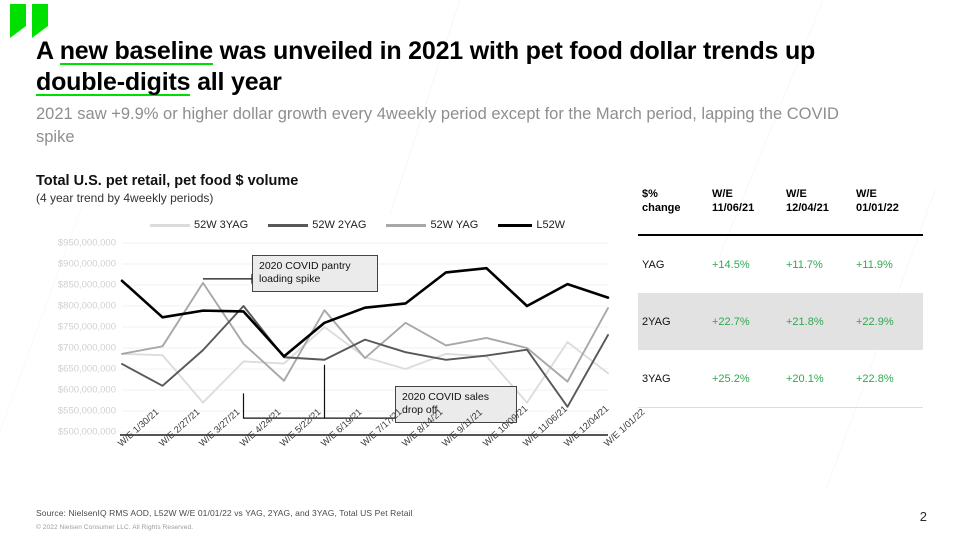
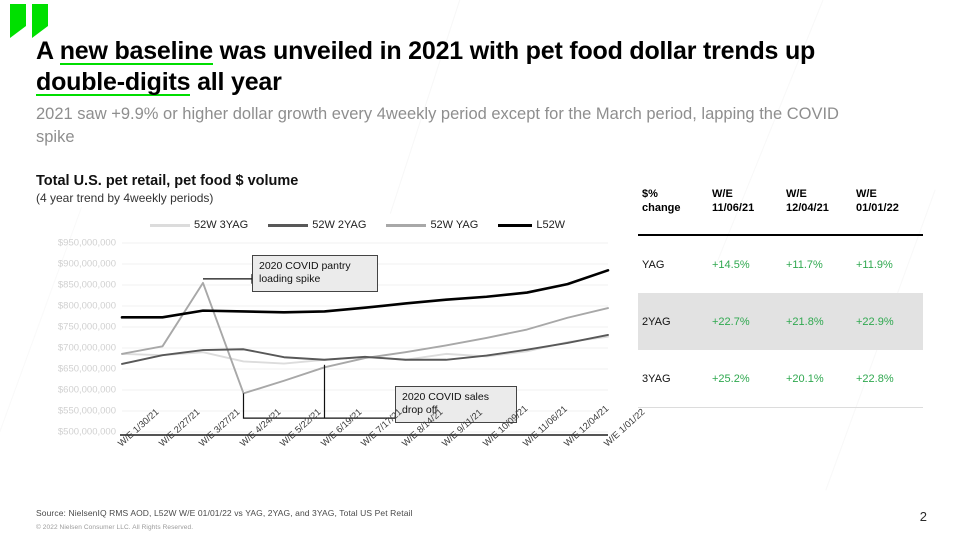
L52W/W/E 1/30/21: $860000000 -> $770000000
52W 2YAG/W/E 2/27/21: $610000000 -> $680000000
52W 3YAG/W/E 3/27/21: $570000000 -> $690000000
52W 2YAG/W/E 4/24/21: $800000000 -> $700000000
52W YAG/W/E 4/24/21: $710000000 -> $590000000
L52W/W/E 5/22/21: $680000000 -> $780000000
52W 3YAG/W/E 6/19/21: $750000000 -> $670000000
52W YAG/W/E 6/19/21: $790000000 -> $650000000
L52W/W/E 6/19/21: $760000000 -> $790000000
52W 2YAG/W/E 7/17/21: $720000000 -> $680000000
52W 3YAG/W/E 8/14/21: $650000000 -> $670000000
52W 2YAG/W/E 8/14/21: $690000000 -> $670000000
52W YAG/W/E 8/14/21: $760000000 -> $690000000
L52W/W/E 9/11/21: $880000000 -> $820000000
L52W/W/E 10/09/21: $890000000 -> $820000000
52W 3YAG/W/E 11/06/21: $570000000 -> $690000000
52W YAG/W/E 11/06/21: $700000000 -> $740000000
L52W/W/E 11/06/21: $800000000 -> $830000000
52W 2YAG/W/E 12/04/21: $560000000 -> $710000000
52W YAG/W/E 12/04/21: $620000000 -> $770000000
52W 3YAG/W/E 1/01/22: $640000000 -> $730000000
L52W/W/E 1/01/22: $820000000 -> $880000000
